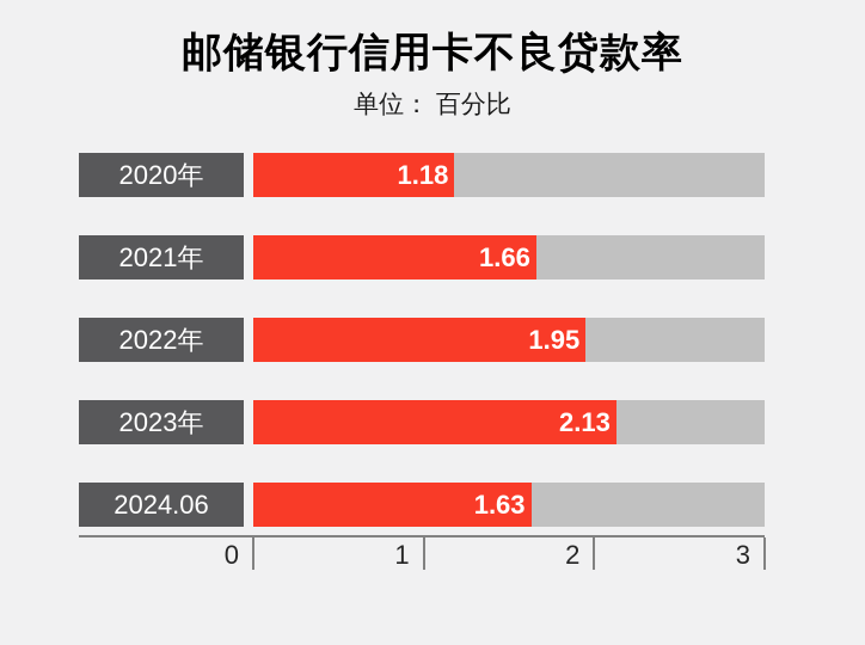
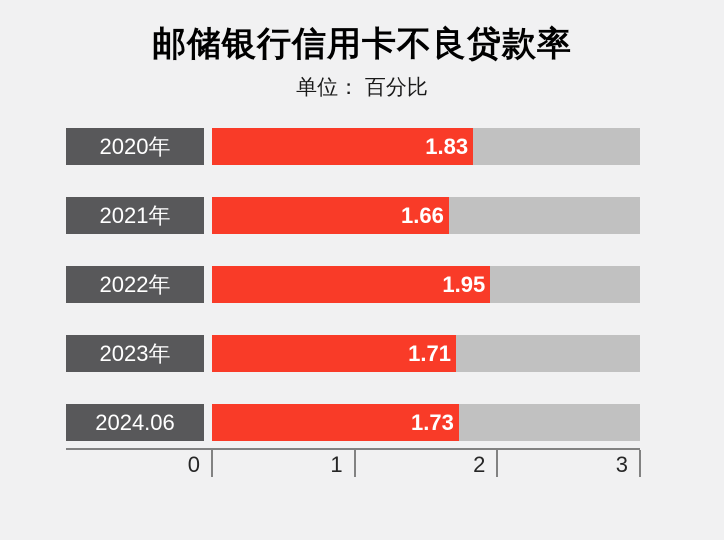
2020年: 1.18 -> 1.83
2023年: 2.13 -> 1.71
2024.06: 1.63 -> 1.73
